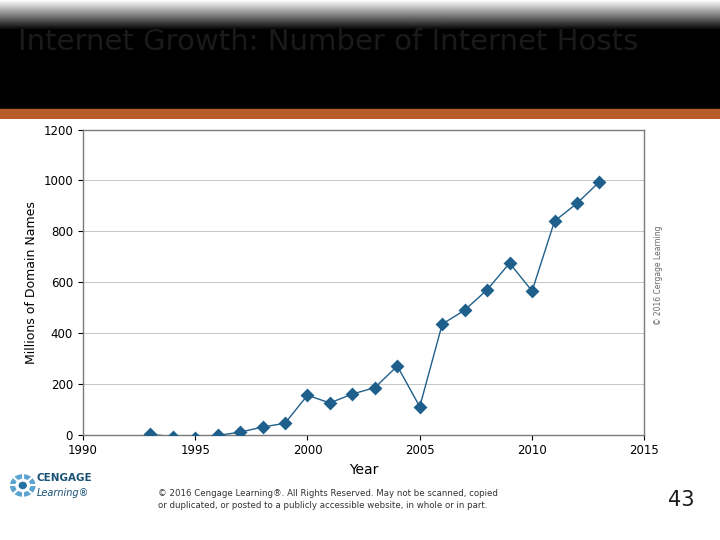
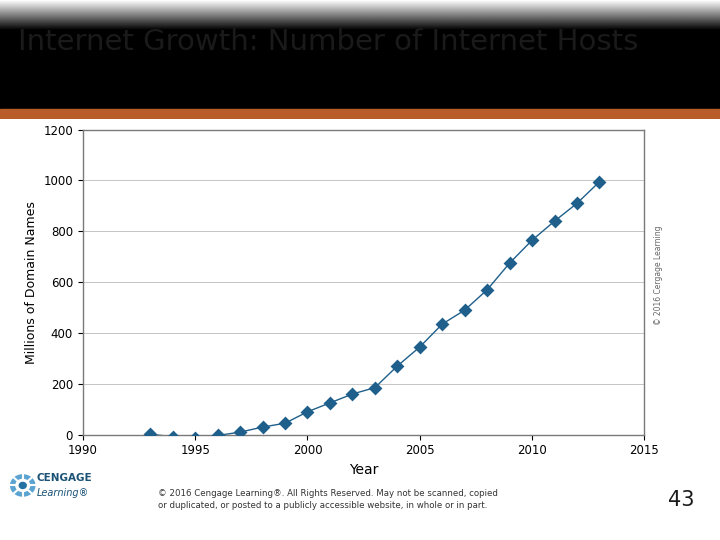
2000: 155 -> 90
2005: 110 -> 345
2010: 565 -> 765
